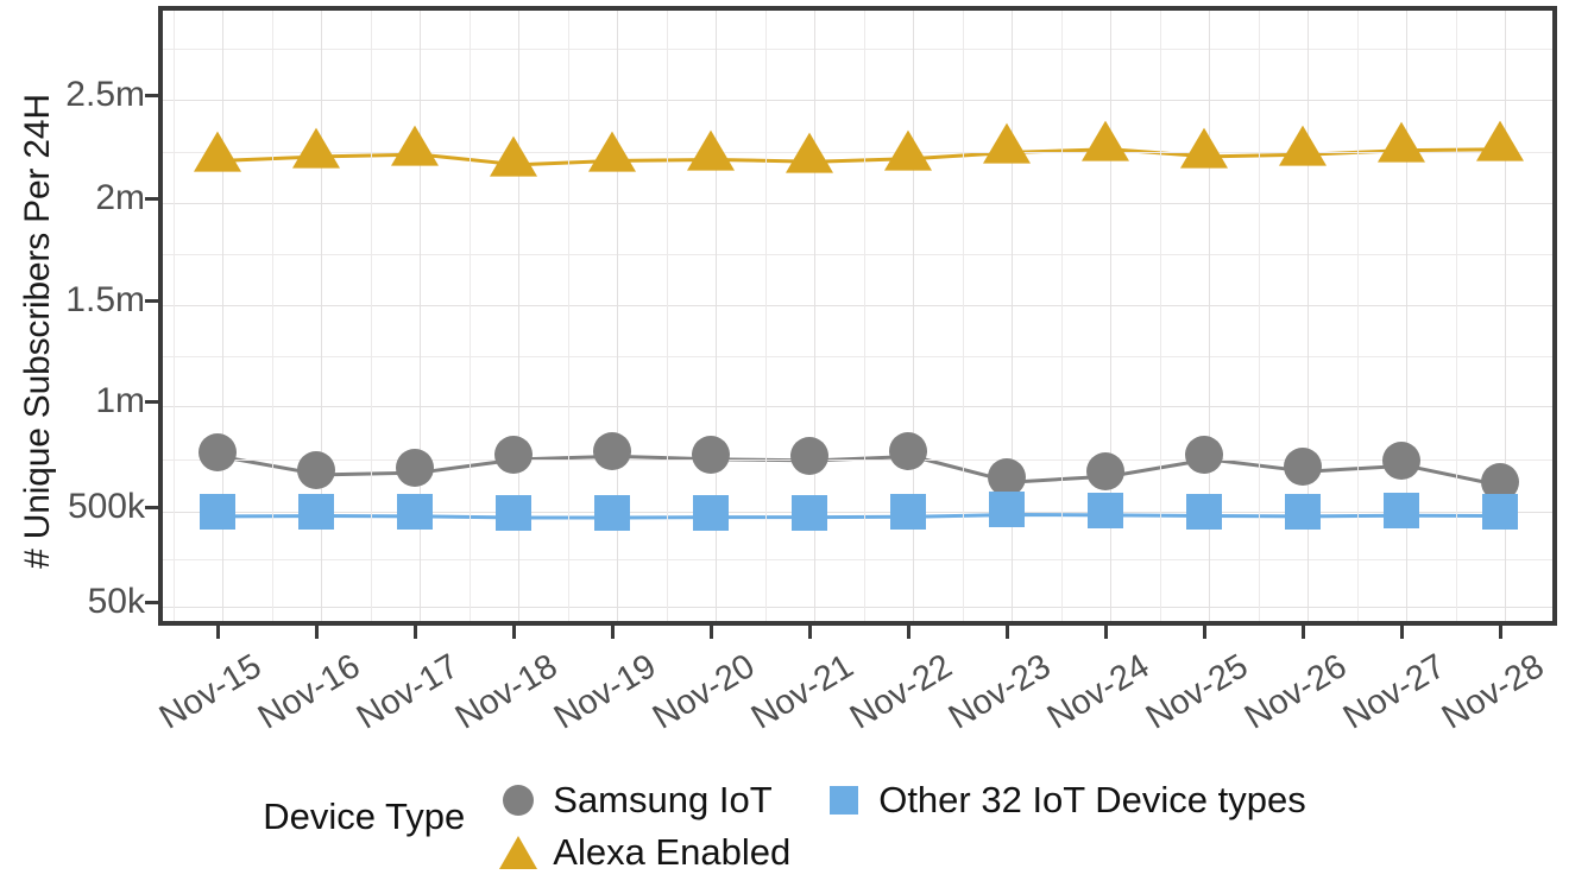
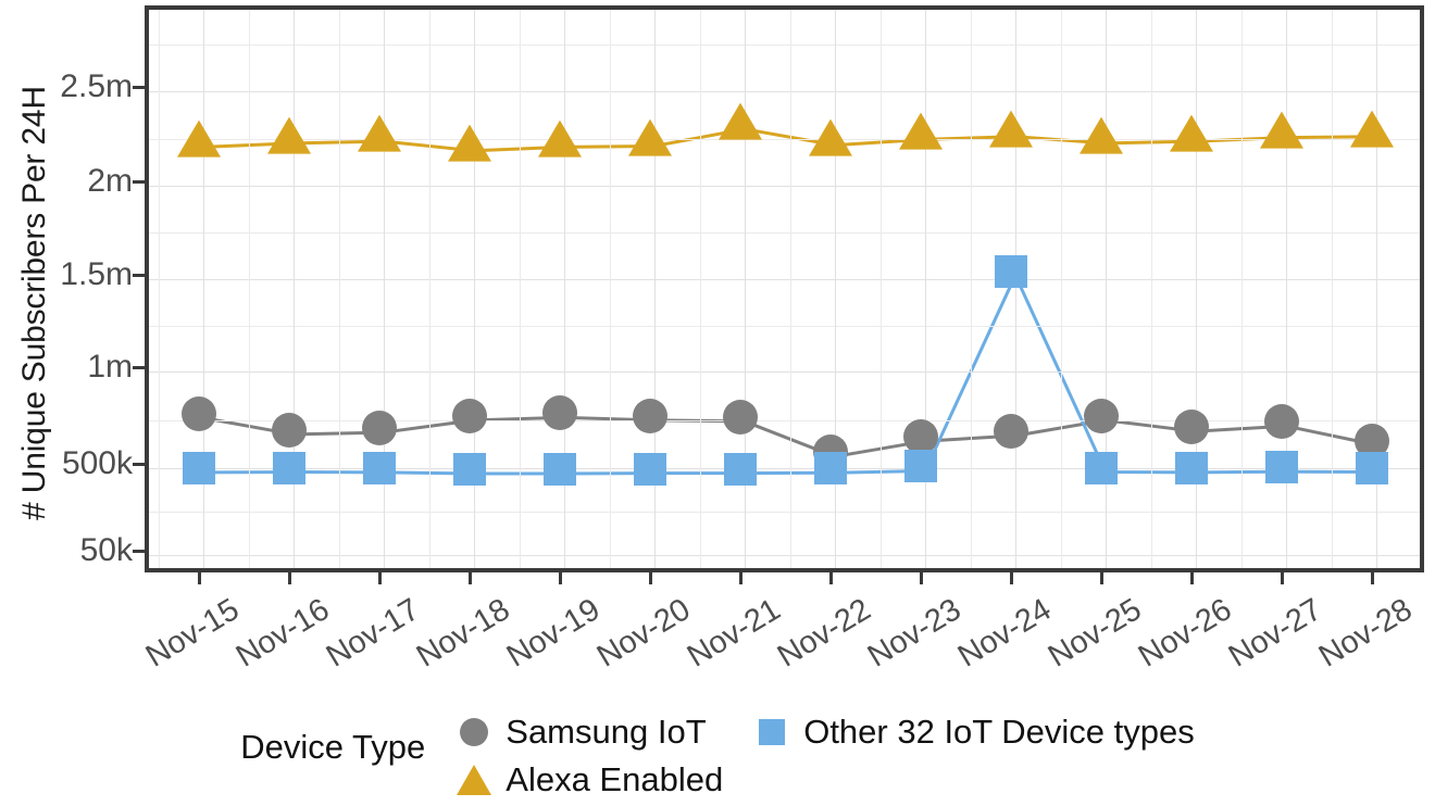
Alexa Enabled/Nov-21: 2.20m -> 2.30m
Samsung IoT/Nov-22: 0.76m -> 0.56m
Other 32 IoT Device types/Nov-24: 0.48m -> 1.52m
